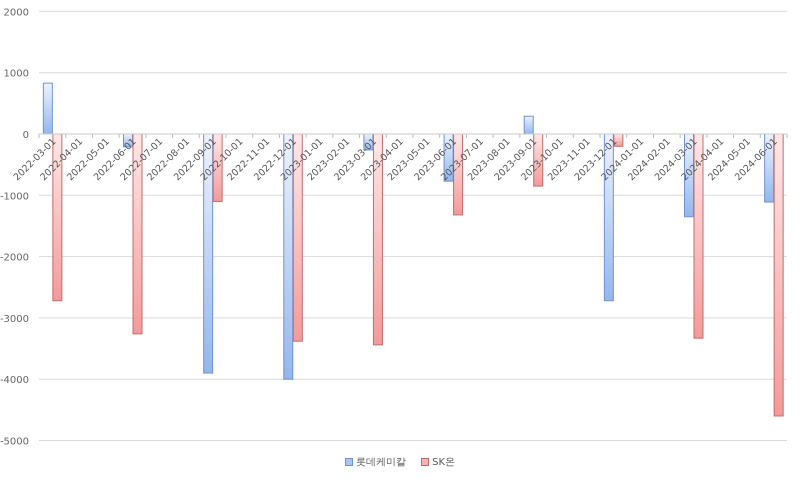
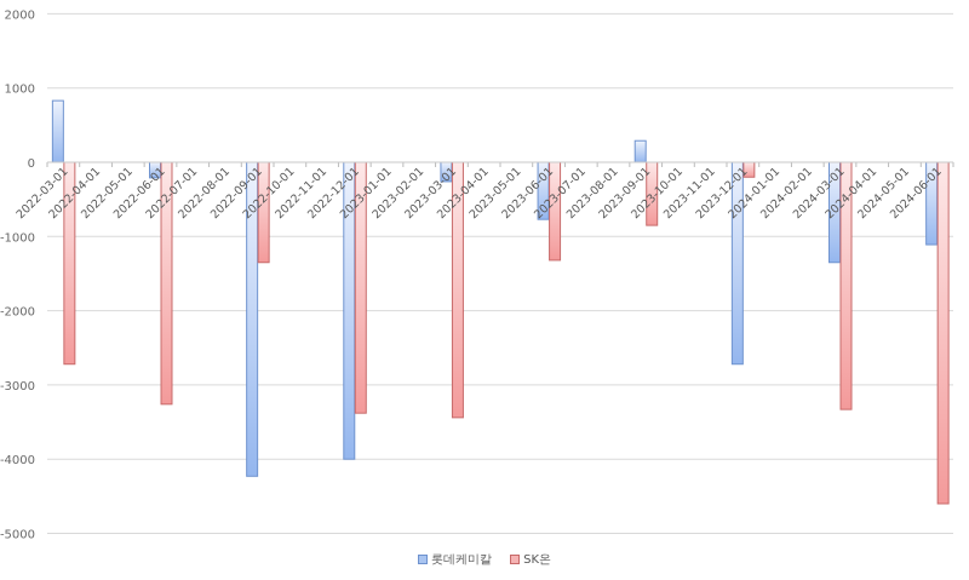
롯데케미칼/2022-09-01: -3900 -> -4200
SK온/2022-09-01: -1100 -> -1400
